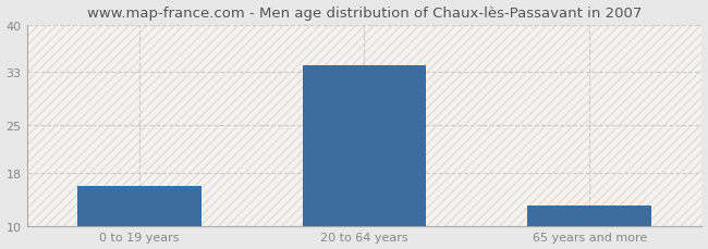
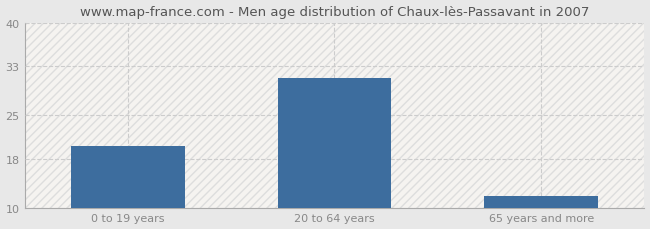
0 to 19 years: 16 -> 20
20 to 64 years: 34 -> 31
65 years and more: 13 -> 12
